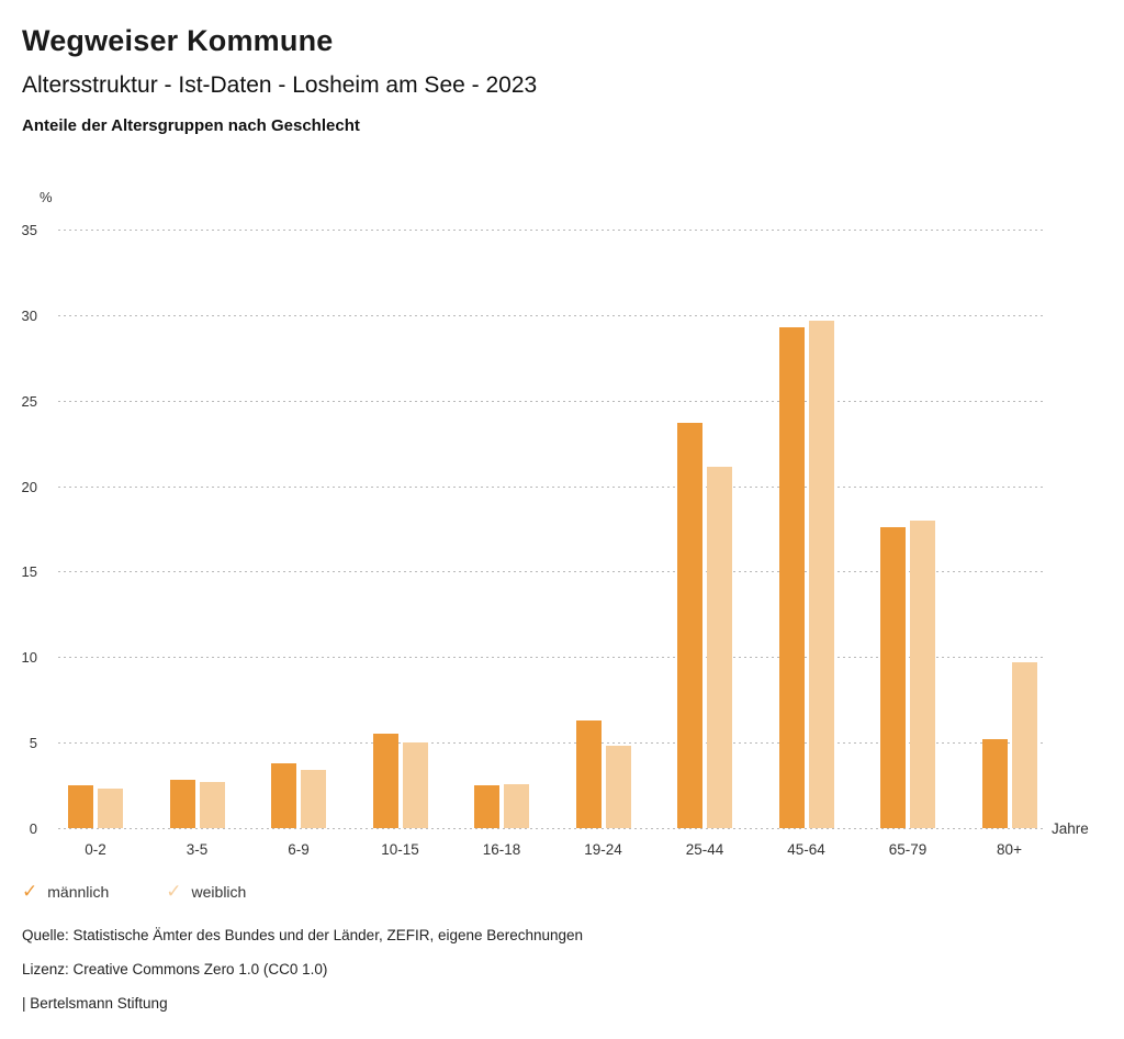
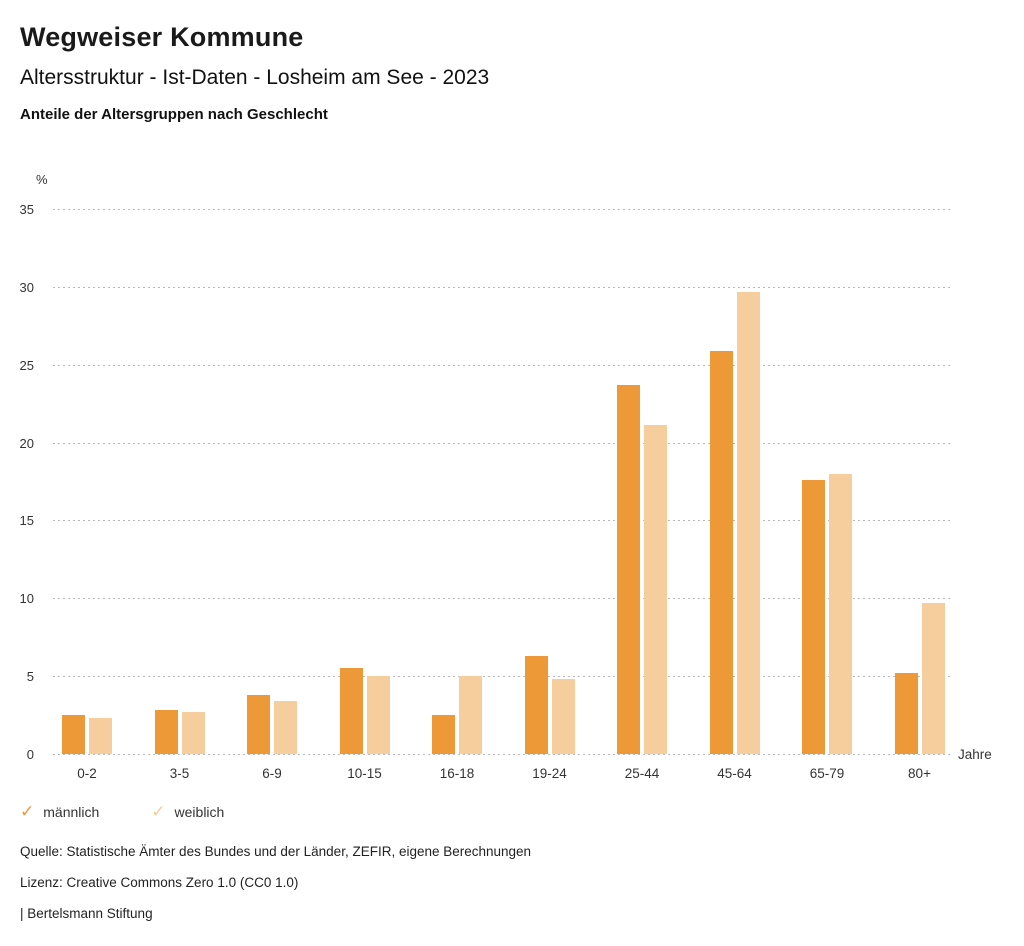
weiblich/16-18: 2.6 -> 5.0
männlich/45-64: 29.3 -> 25.9
